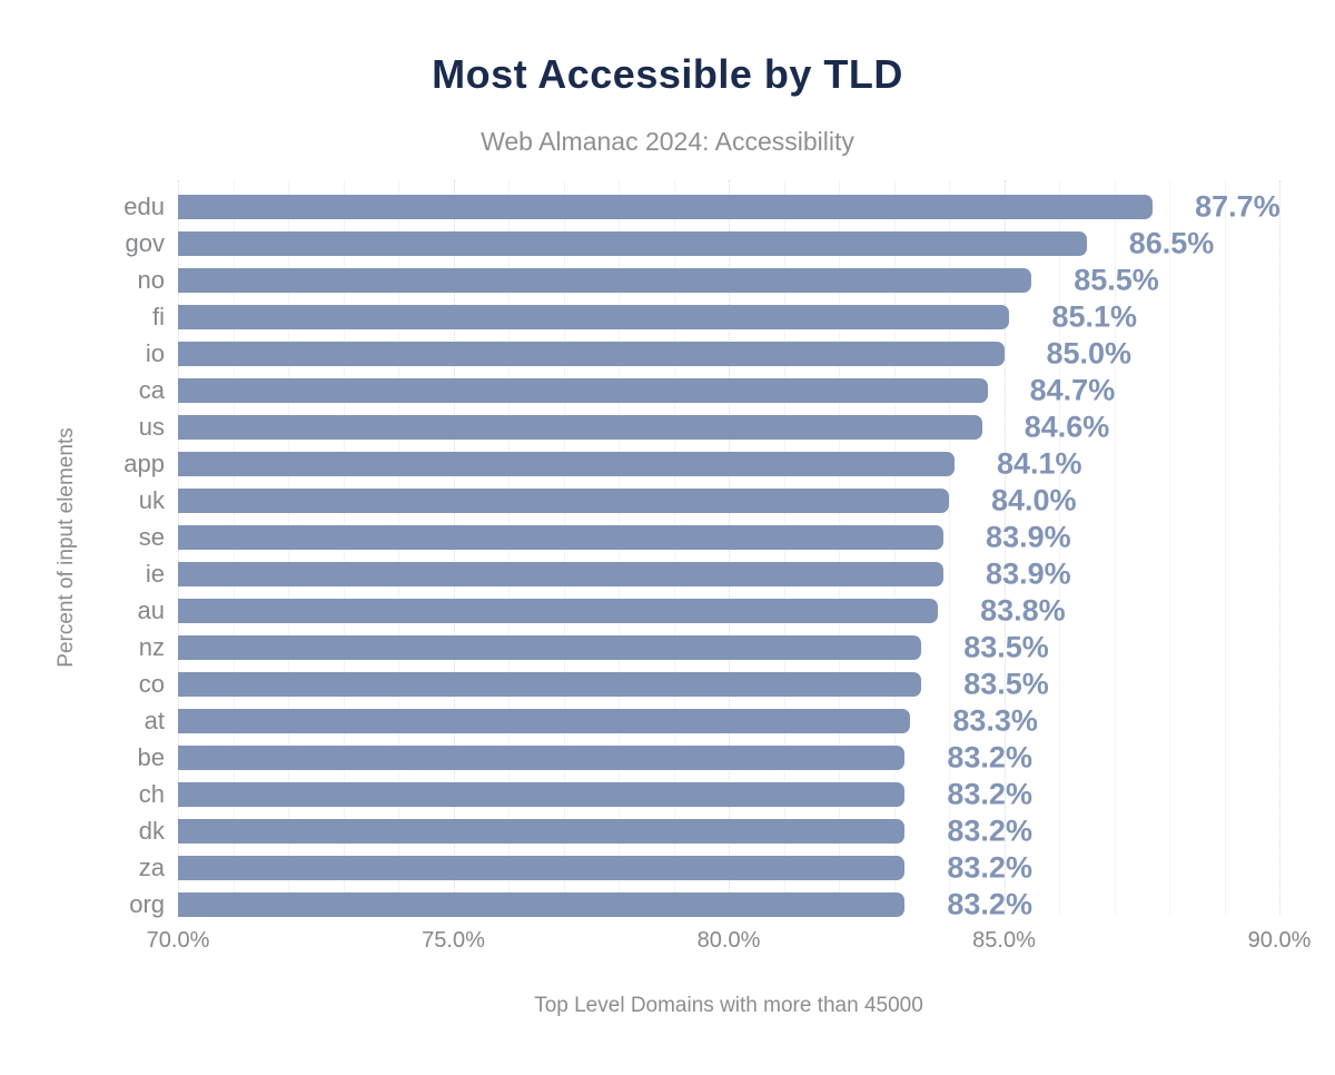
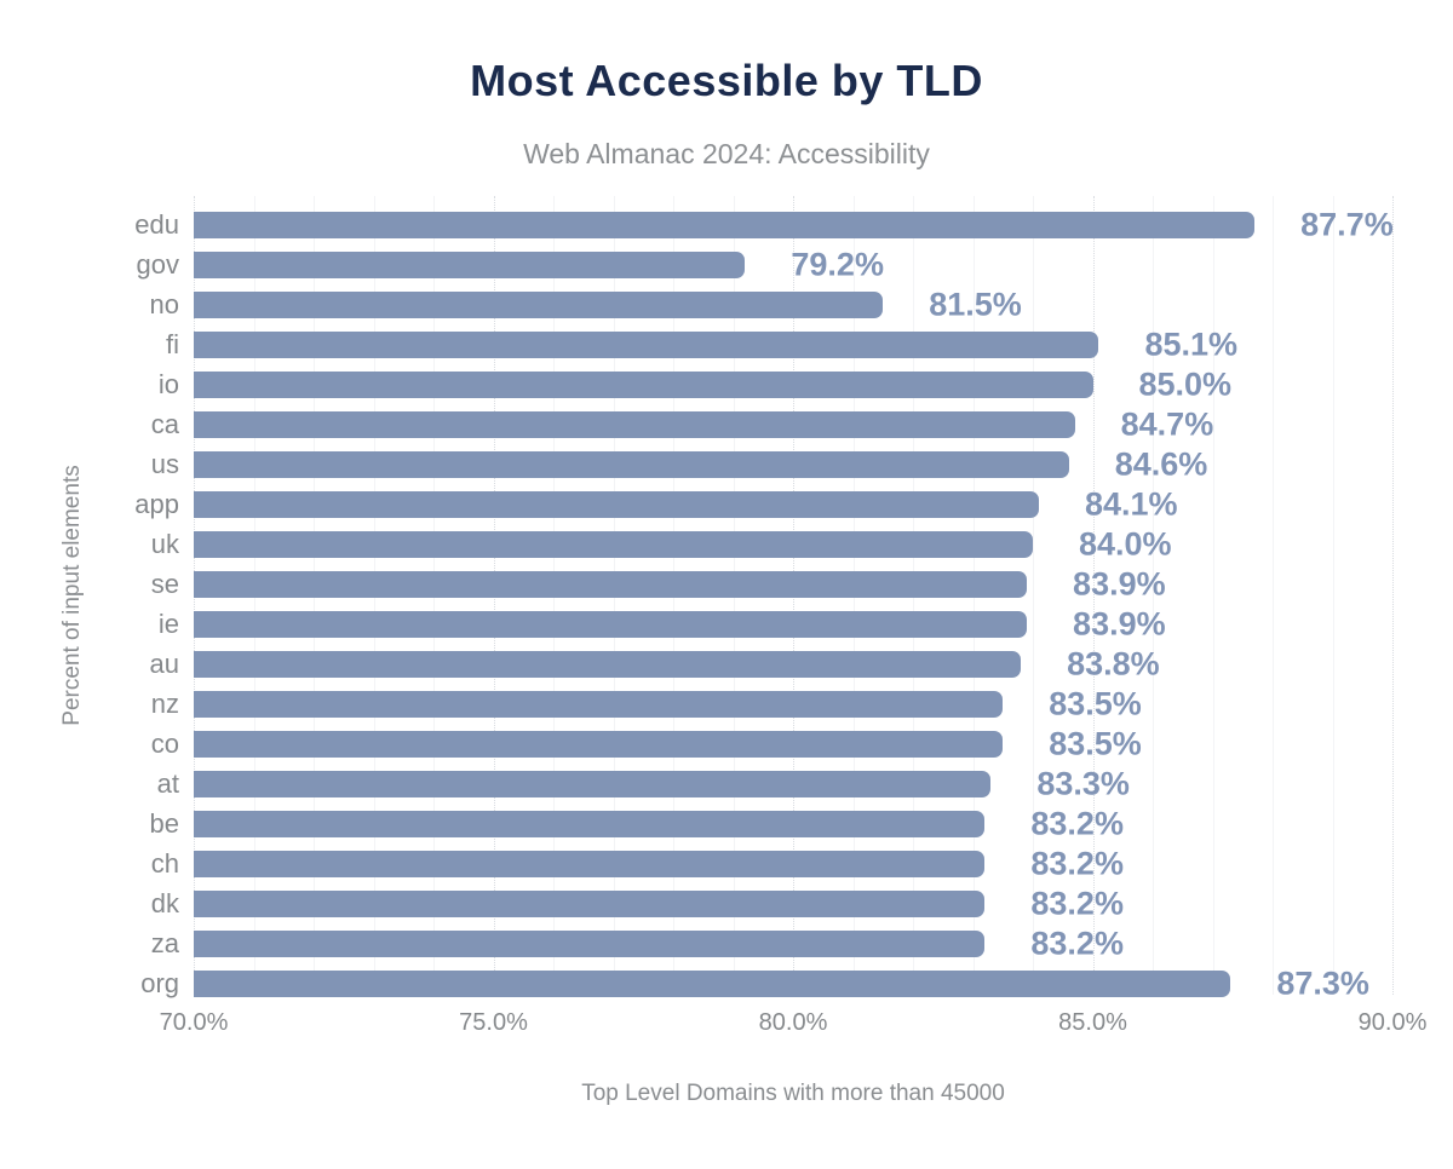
gov: 86.5% -> 79.2%
no: 85.5% -> 81.5%
org: 83.2% -> 87.3%
